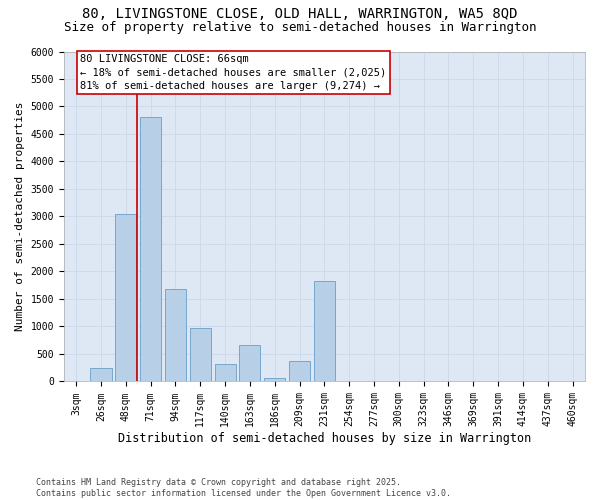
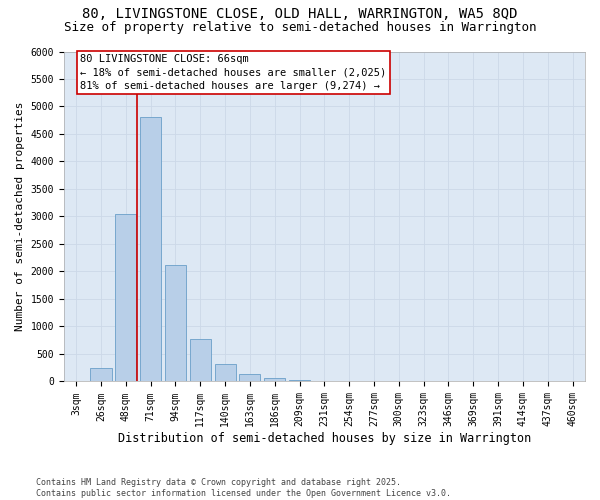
94sqm: 1680 -> 2120
117sqm: 980 -> 780
163sqm: 660 -> 140
209sqm: 380 -> 40
231sqm: 1820 -> 10
